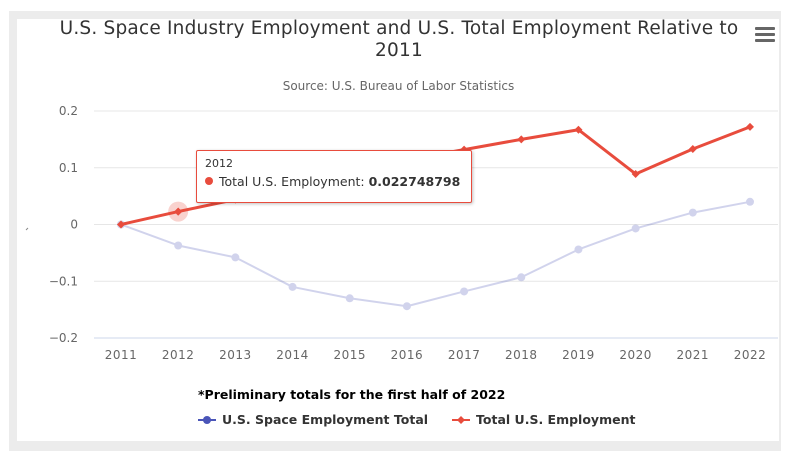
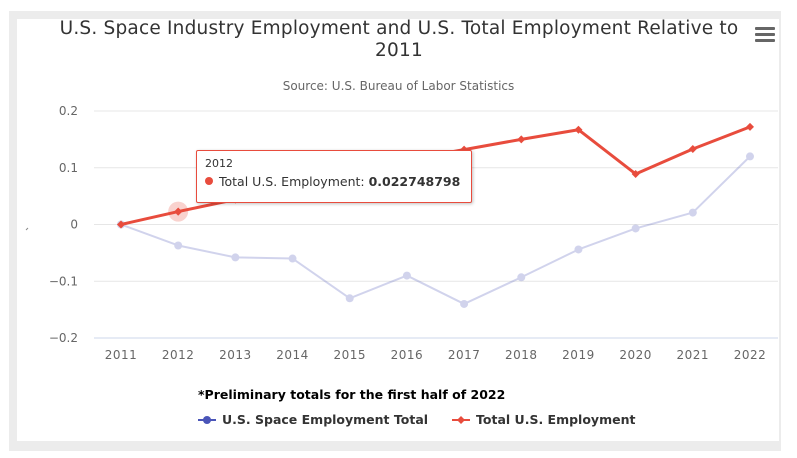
U.S. Space Employment Total/2014: -0.11 -> -0.06
U.S. Space Employment Total/2016: -0.14 -> -0.09
U.S. Space Employment Total/2017: -0.12 -> -0.14
U.S. Space Employment Total/2022: 0.04 -> 0.12
